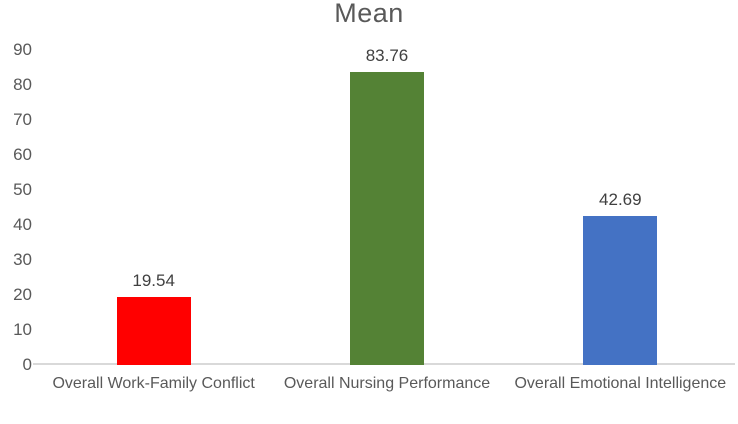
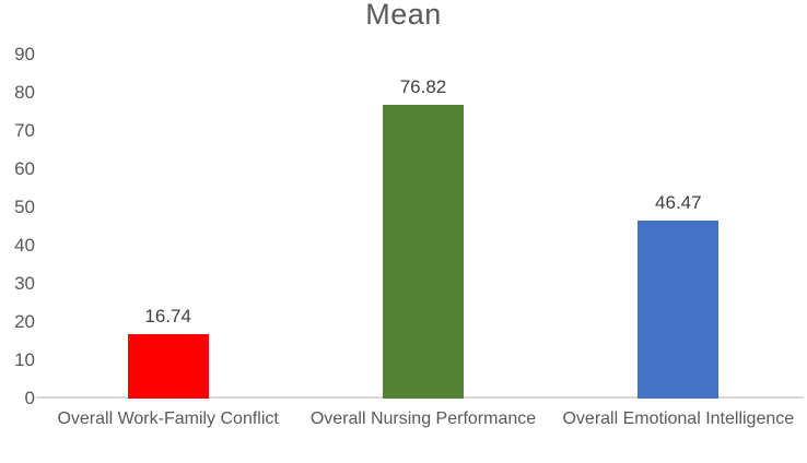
Overall Work-Family Conflict: 19.54 -> 16.74
Overall Nursing Performance: 83.76 -> 76.82
Overall Emotional Intelligence: 42.69 -> 46.47
